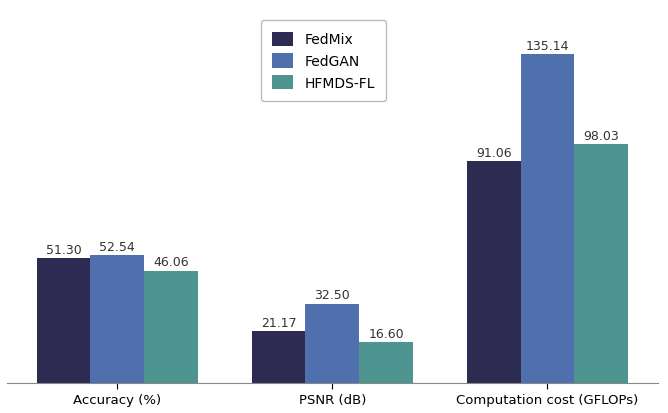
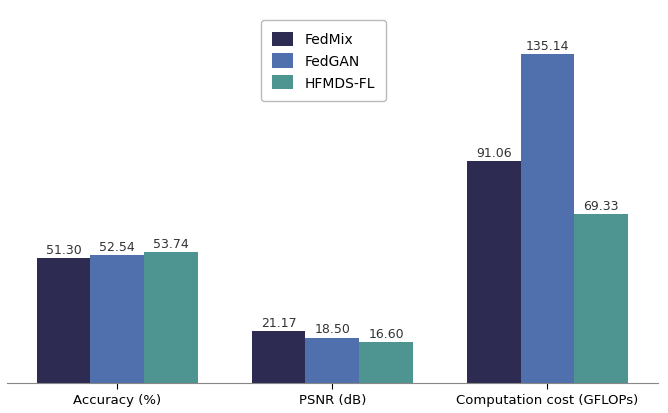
HFMDS-FL/Accuracy (%): 46.06 -> 53.74
FedGAN/PSNR (dB): 32.50 -> 18.50
HFMDS-FL/Computation cost (GFLOPs): 98.03 -> 69.33
